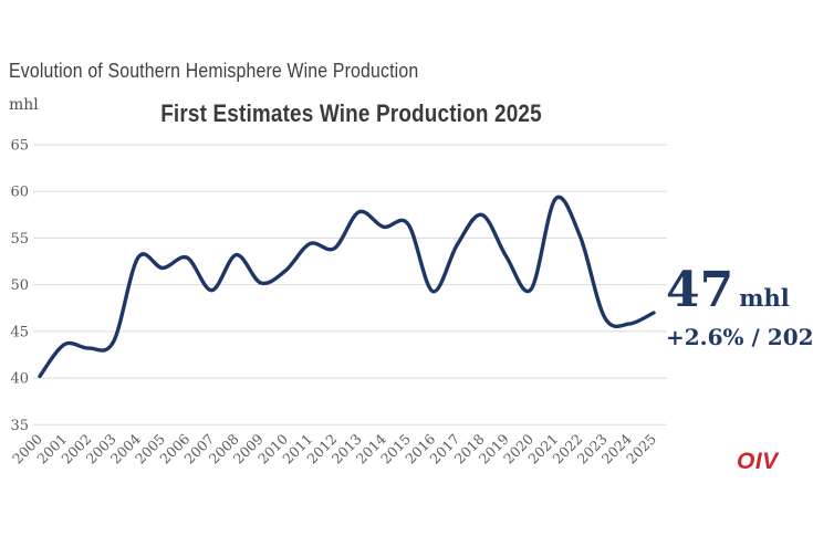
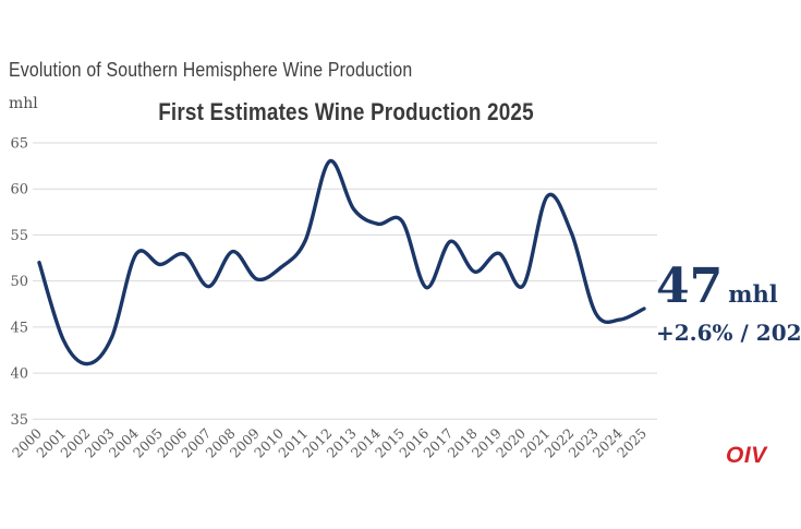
2000: 40 -> 52
2002: 43 -> 41
2012: 54 -> 63
2018: 58 -> 51
